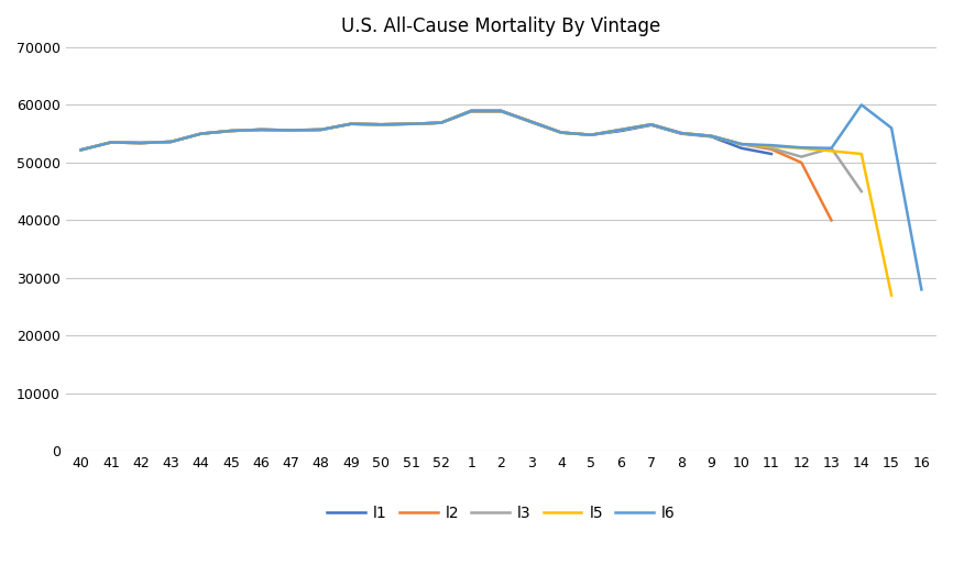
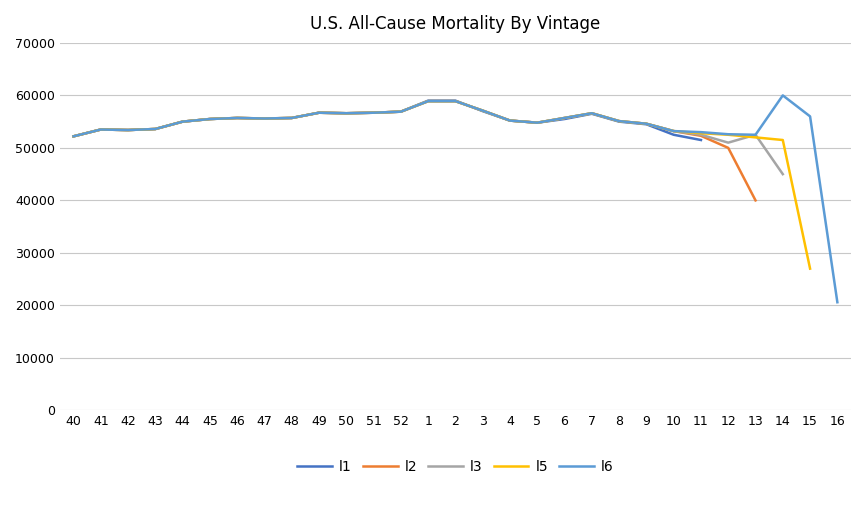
l6/16: 28000 -> 20600
